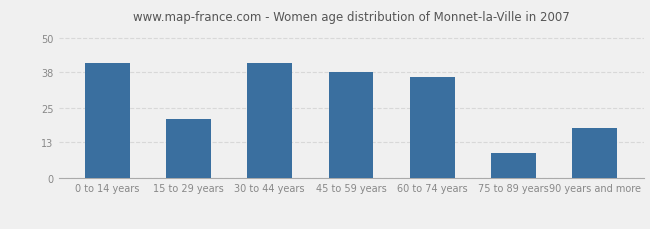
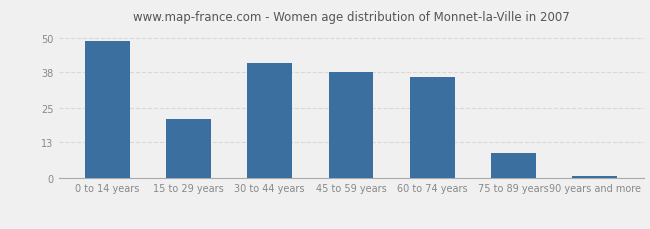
0 to 14 years: 41 -> 49
90 years and more: 18 -> 1
